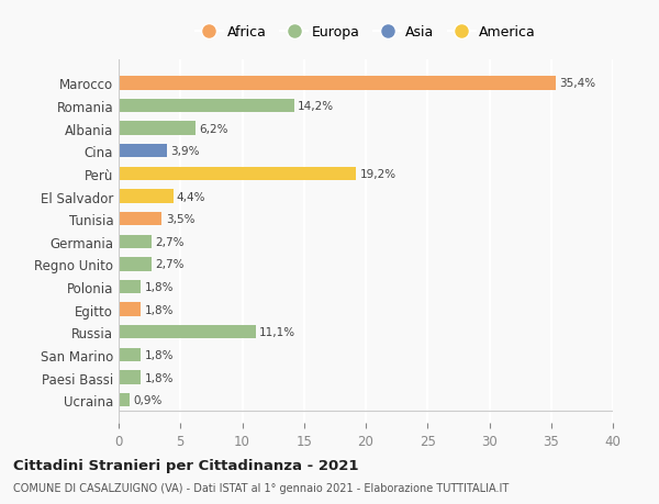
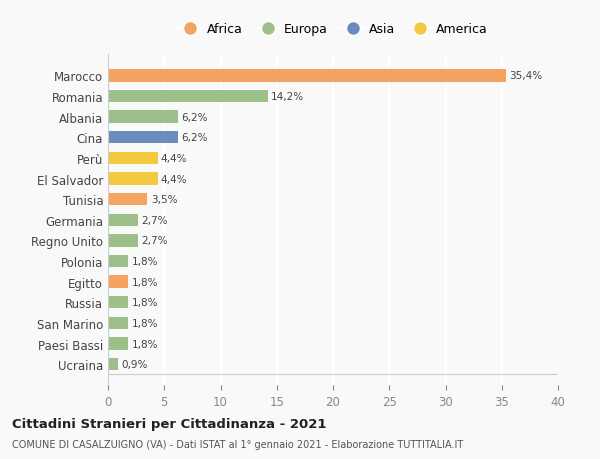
Cina: 3,9% -> 6,2%
Perù: 19,2% -> 4,4%
Russia: 11,1% -> 1,8%
